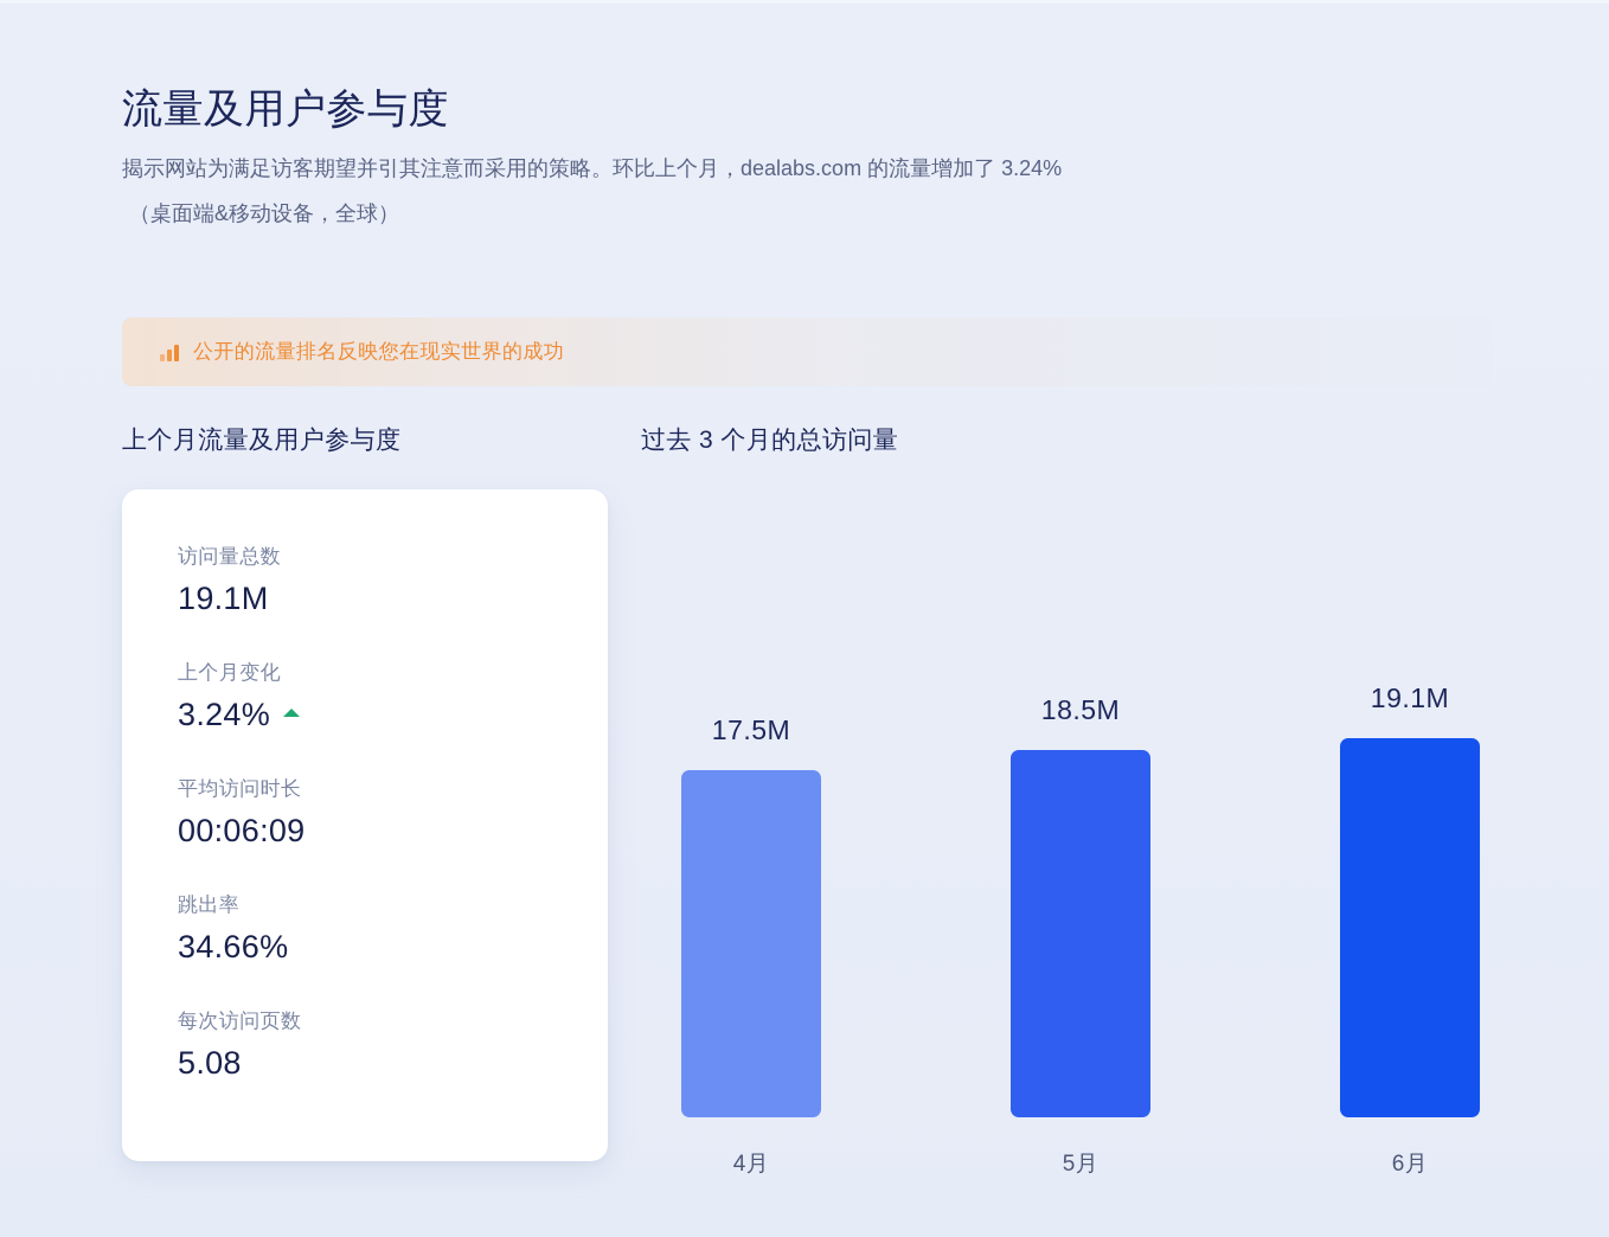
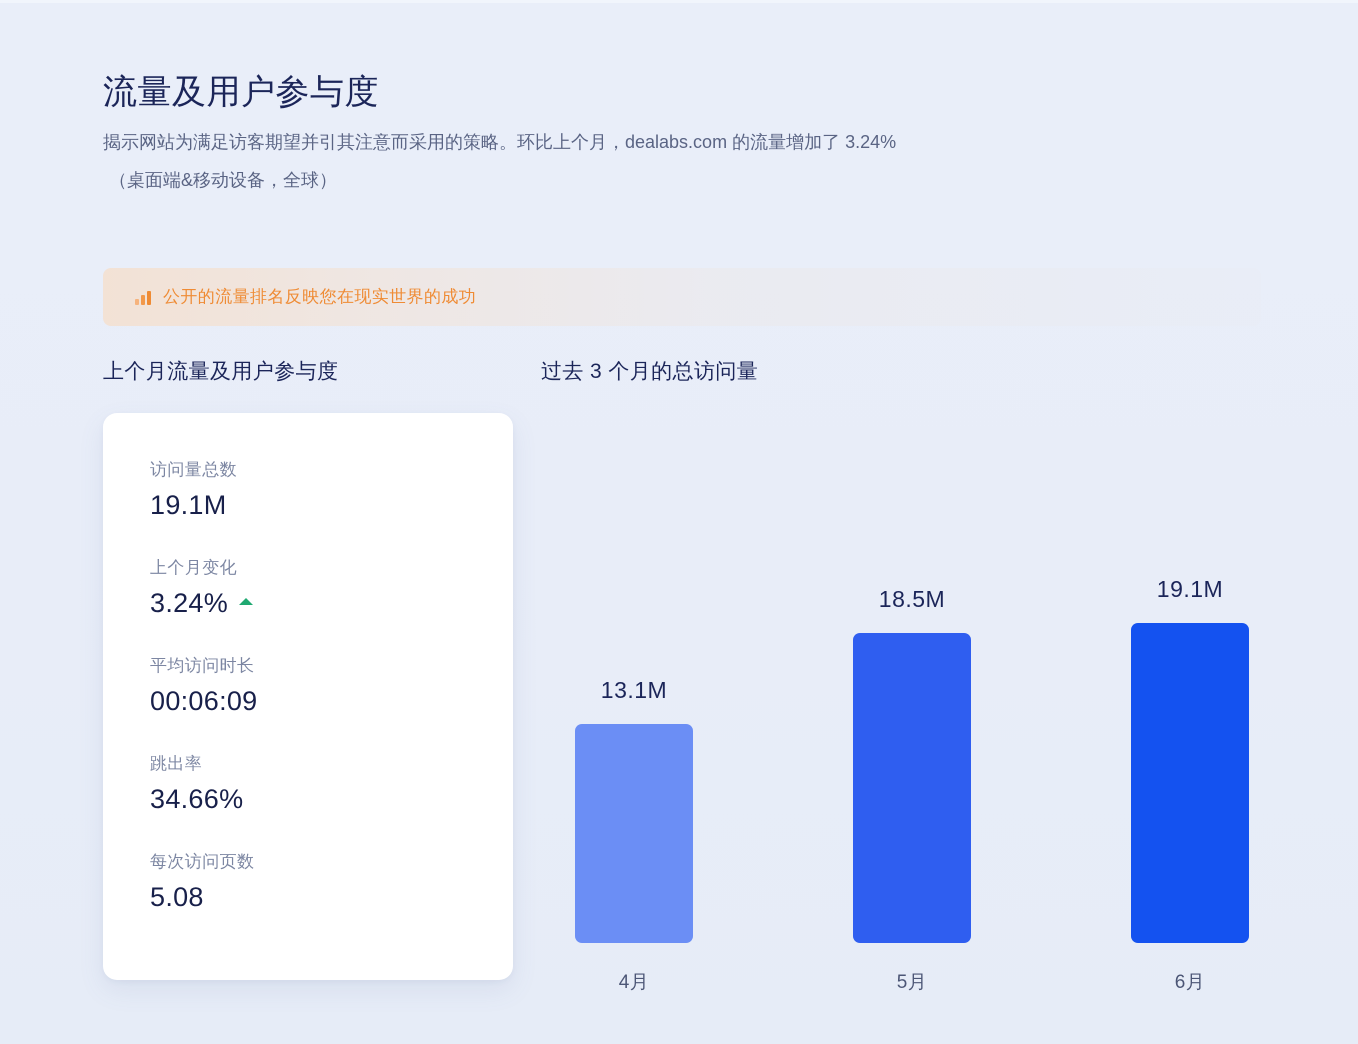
4月: 17.5M -> 13.1M
